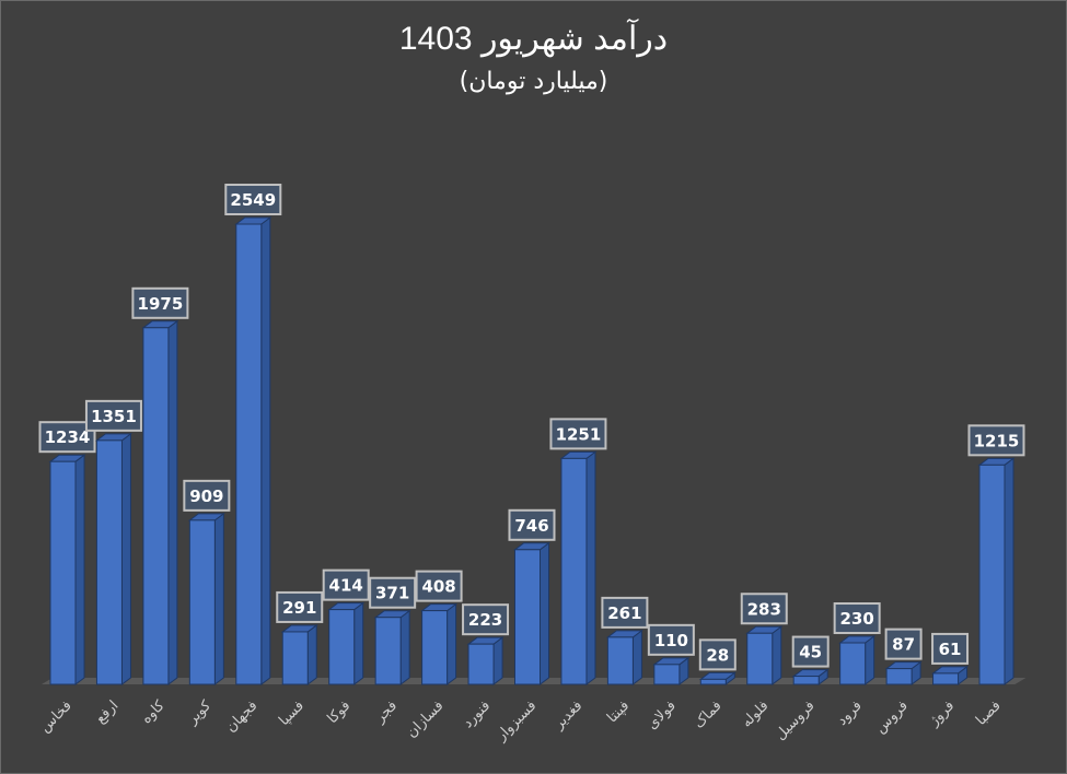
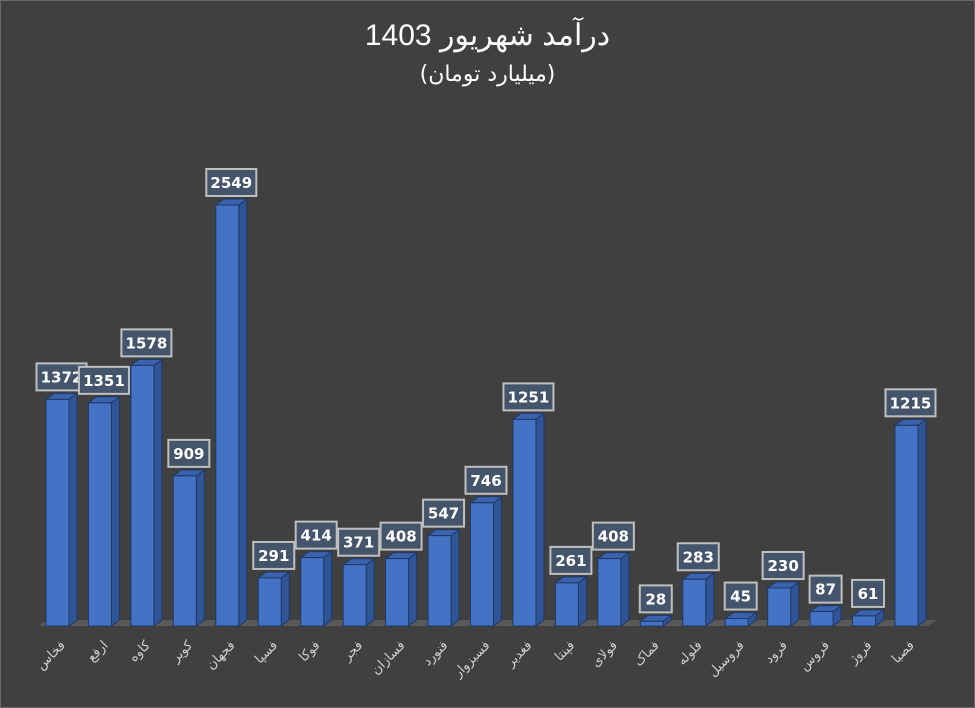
فخاس: 1234 -> 1372
کاوه: 1975 -> 1578
فنورد: 223 -> 547
فولای: 110 -> 408
